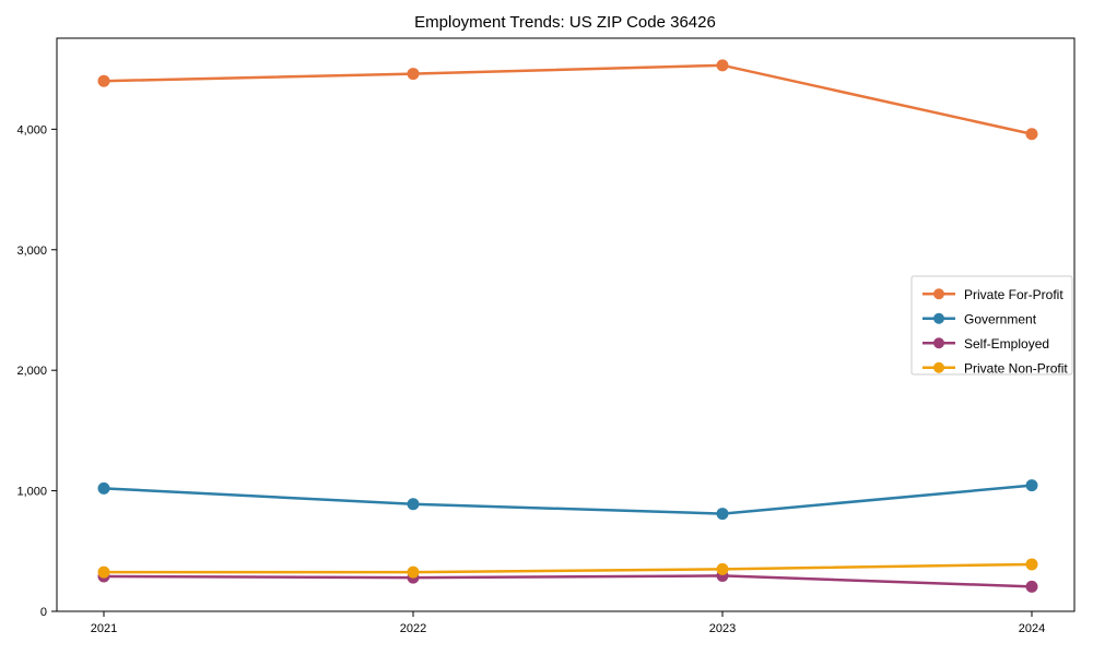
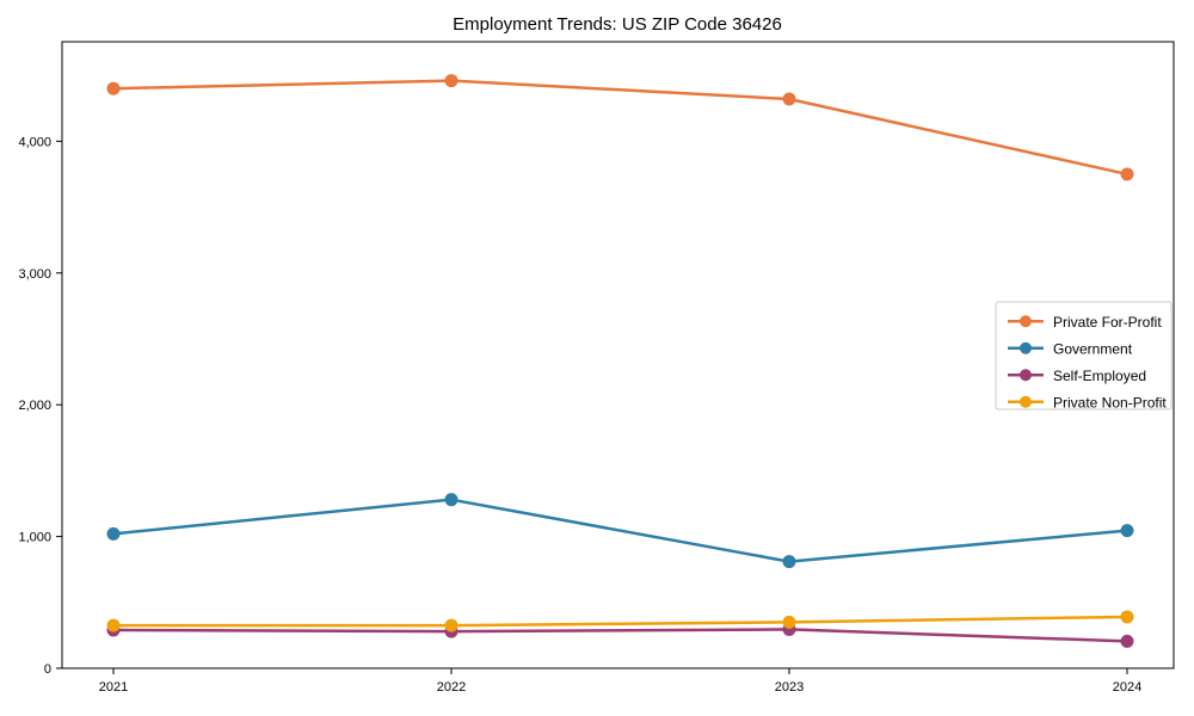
Government/2022: 890 -> 1280
Private For-Profit/2023: 4530 -> 4320
Private For-Profit/2024: 3960 -> 3750
